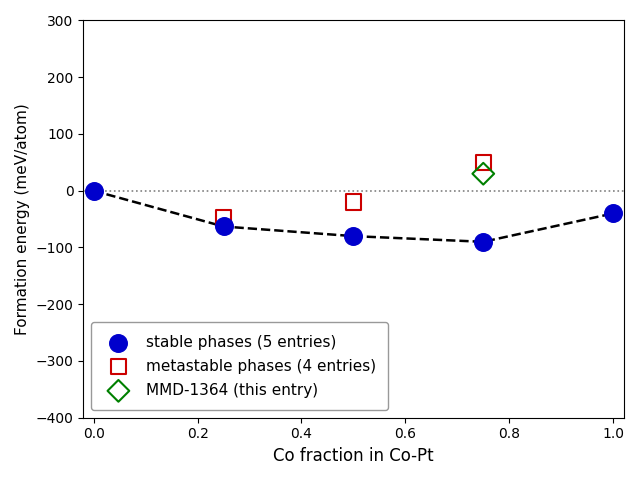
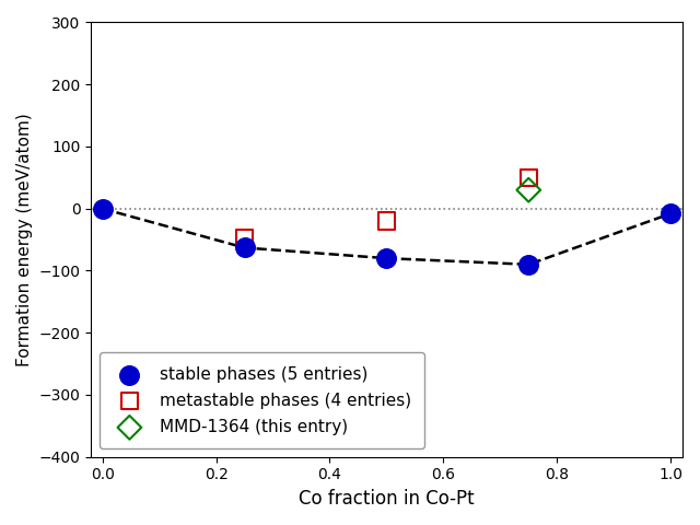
stable phases (5 entries)/1.0: -40 -> -8
